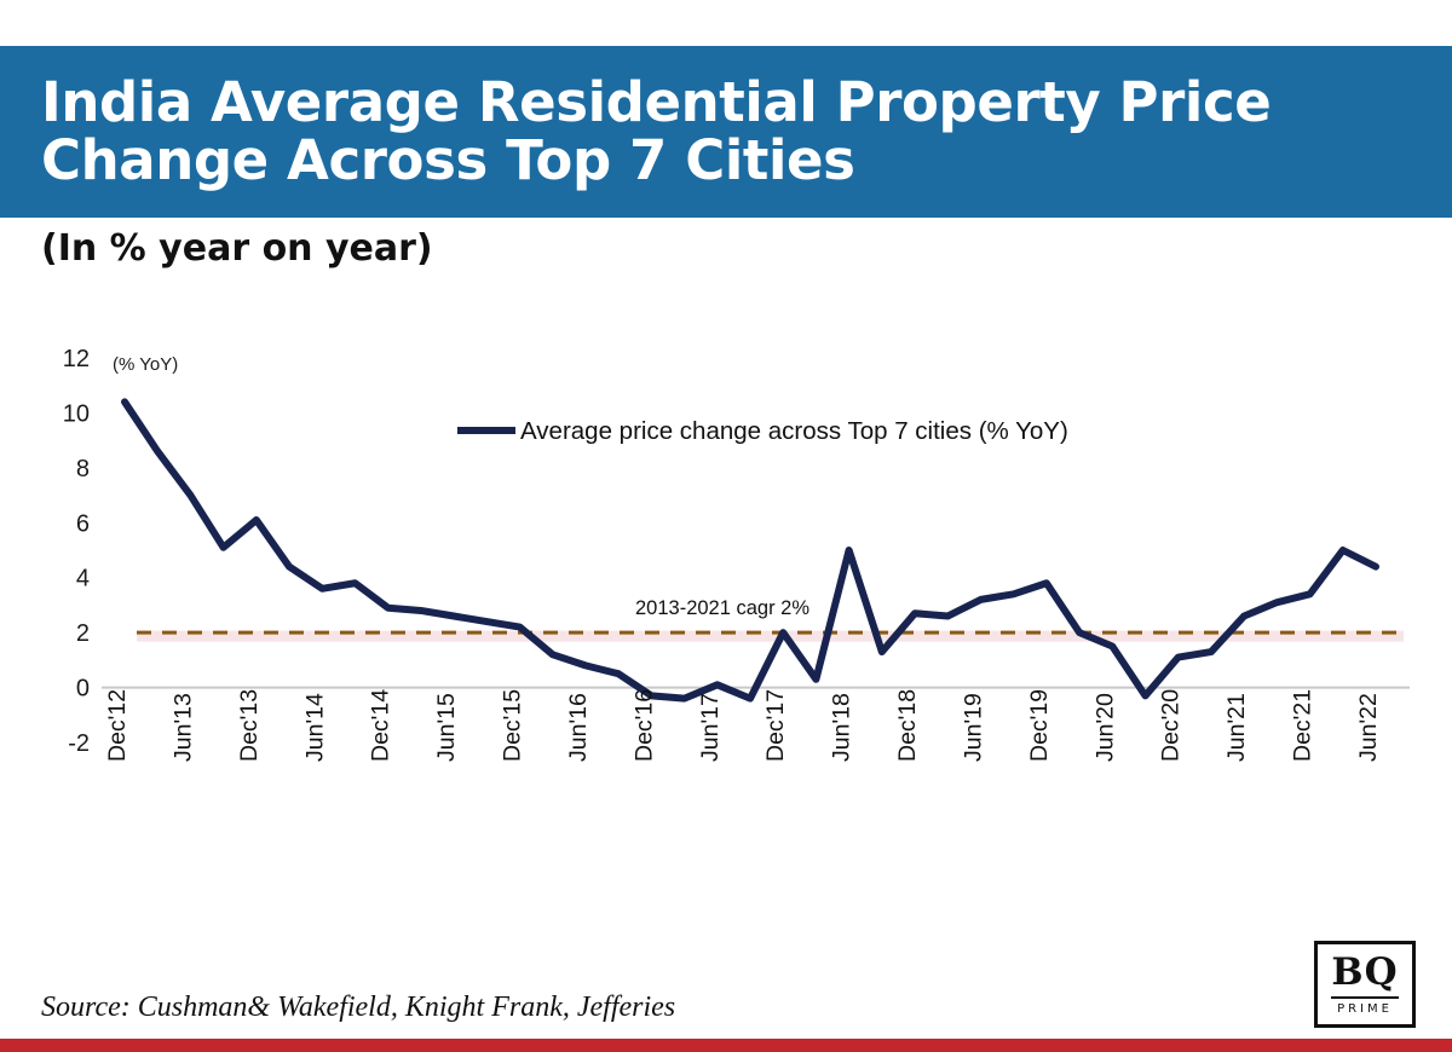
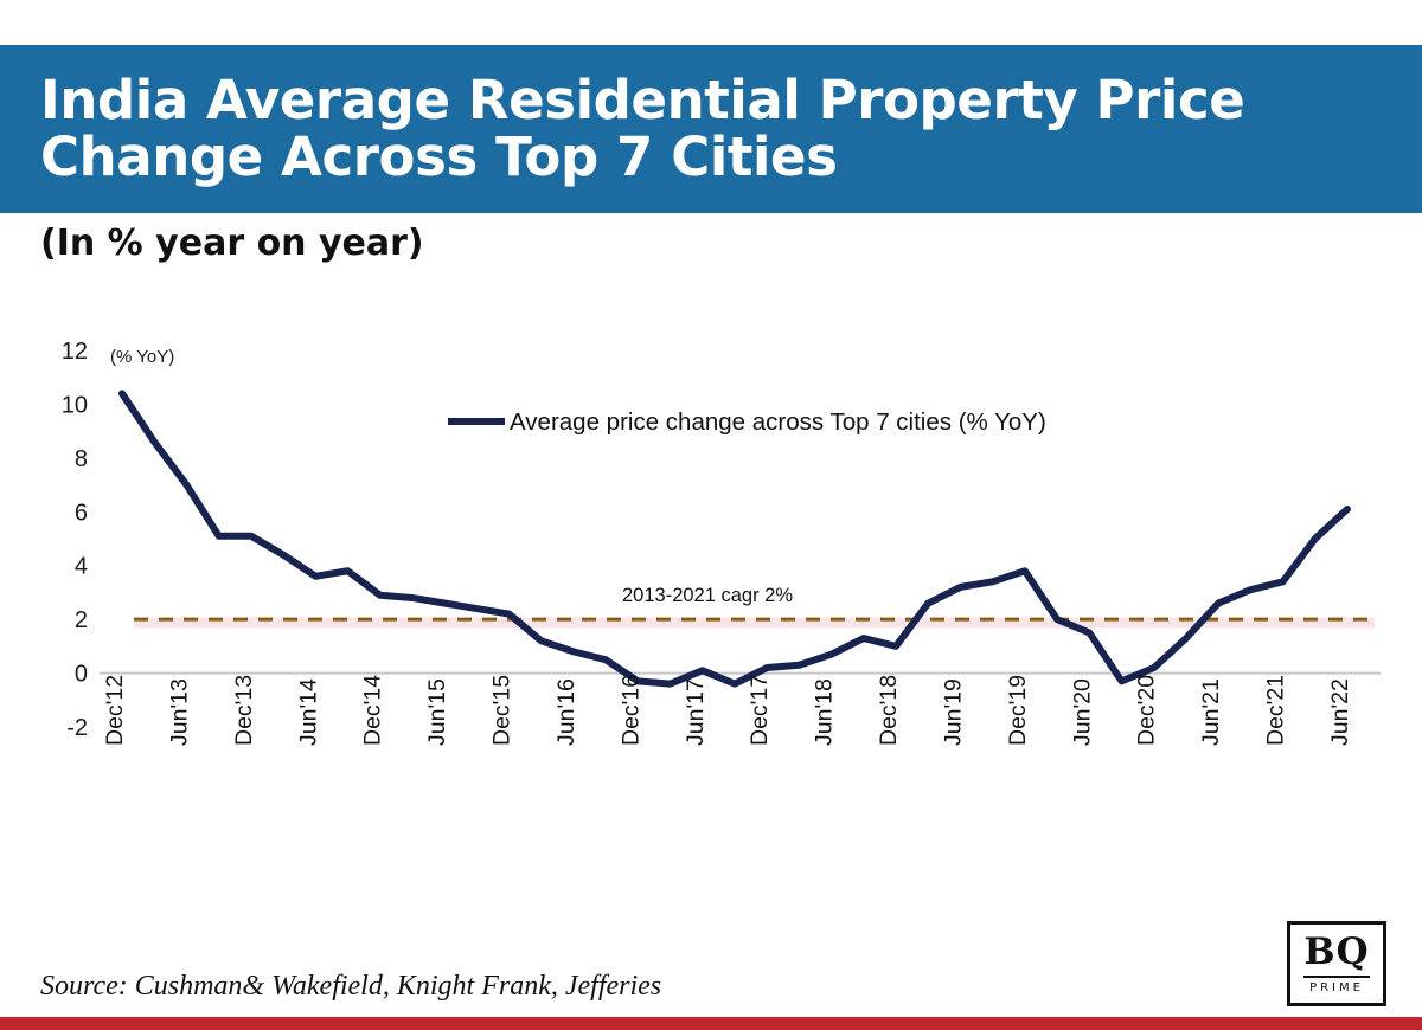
Dec'13: 6.1 -> 5.1
Dec'17: 2.0 -> 0.2
Jun'18: 5.0 -> 0.7
Dec'18: 2.7 -> 1.0
Dec'20: 1.1 -> 0.2
Jun'22: 4.4 -> 6.1
